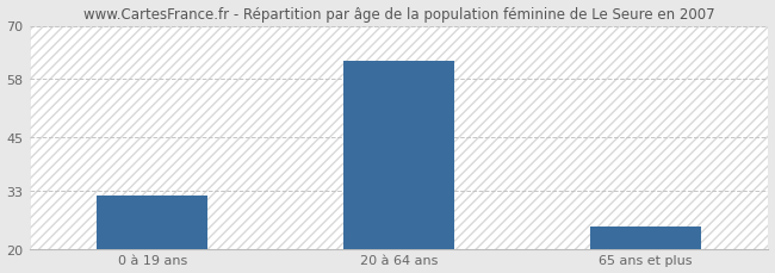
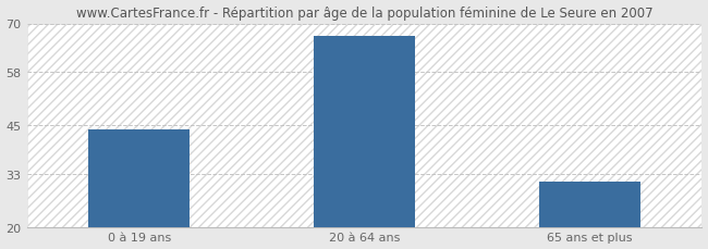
0 à 19 ans: 32 -> 44
20 à 64 ans: 62 -> 67
65 ans et plus: 25 -> 31
